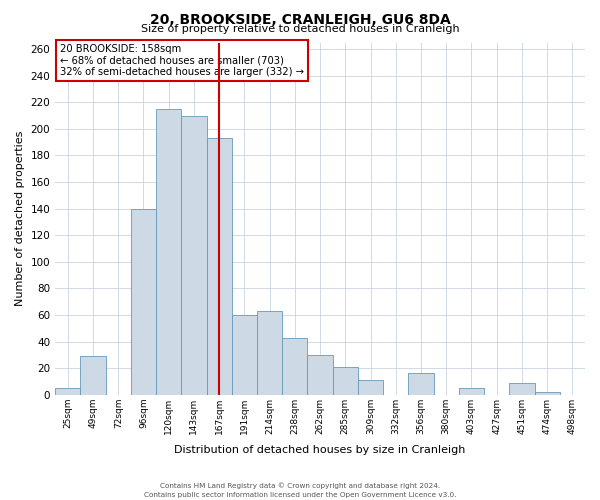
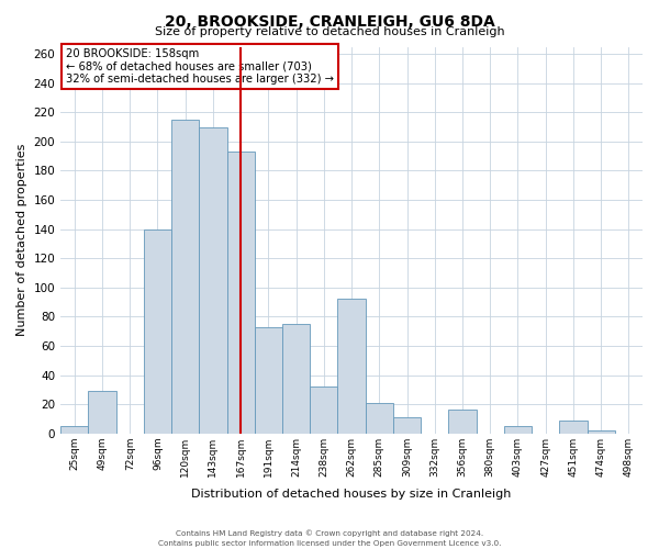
191sqm: 60 -> 73
214sqm: 63 -> 75
238sqm: 43 -> 32
262sqm: 30 -> 92
